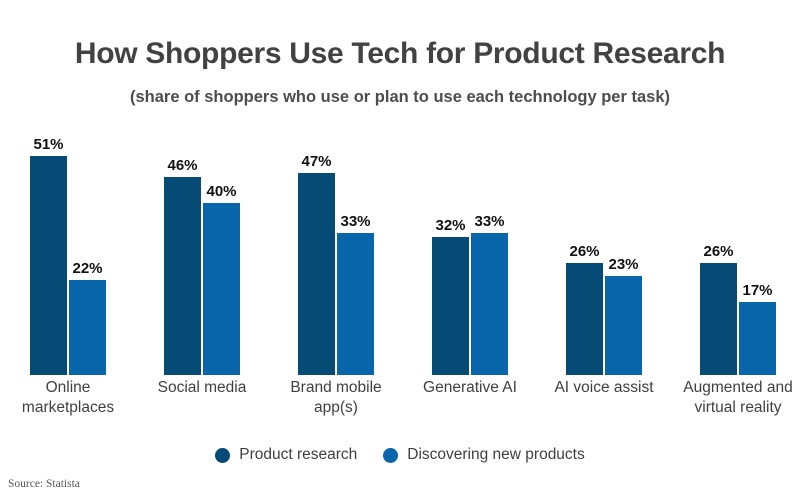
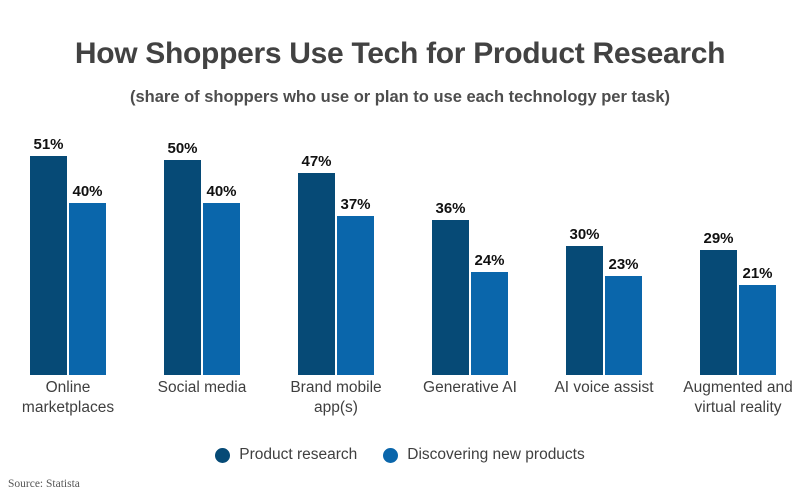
Discovering new products/Online marketplaces: 22% -> 40%
Product research/Social media: 46% -> 50%
Discovering new products/Brand mobile app(s): 33% -> 37%
Product research/Generative AI: 32% -> 36%
Discovering new products/Generative AI: 33% -> 24%
Product research/AI voice assist: 26% -> 30%
Product research/Augmented and virtual reality: 26% -> 29%
Discovering new products/Augmented and virtual reality: 17% -> 21%
